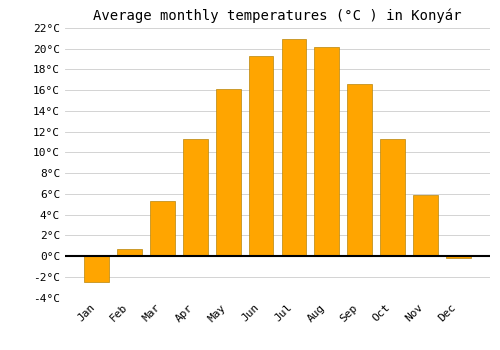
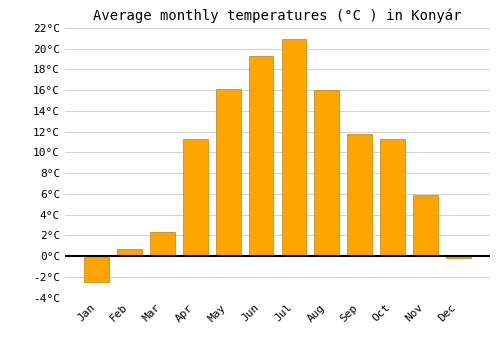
Mar: 5.3°C -> 2.3°C
Aug: 20.2°C -> 16.0°C
Sep: 16.6°C -> 11.8°C
